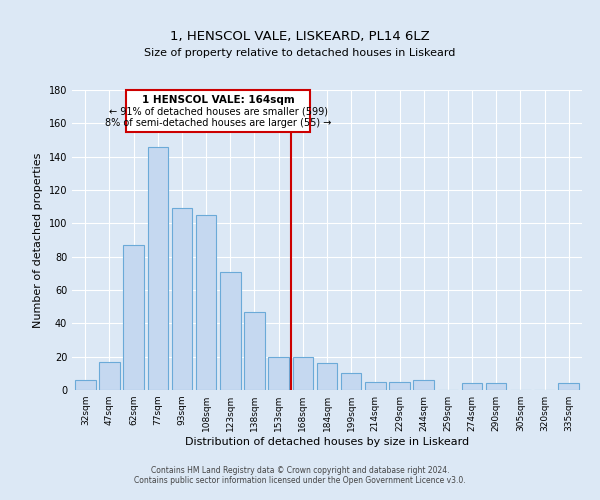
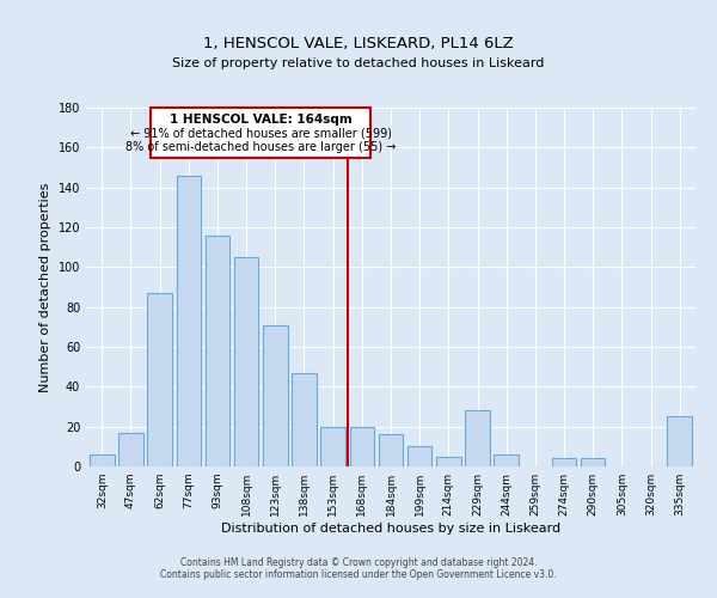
93sqm: 109 -> 116
229sqm: 5 -> 28
335sqm: 4 -> 25
